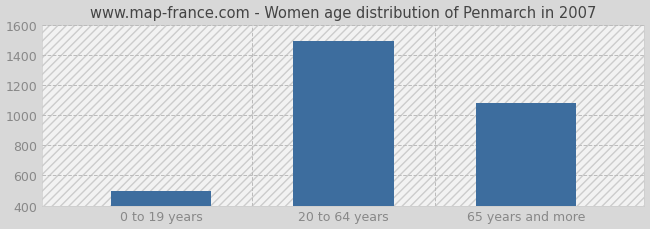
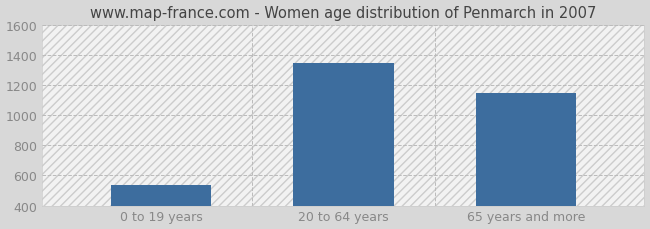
0 to 19 years: 500 -> 540
20 to 64 years: 1490 -> 1350
65 years and more: 1080 -> 1150
